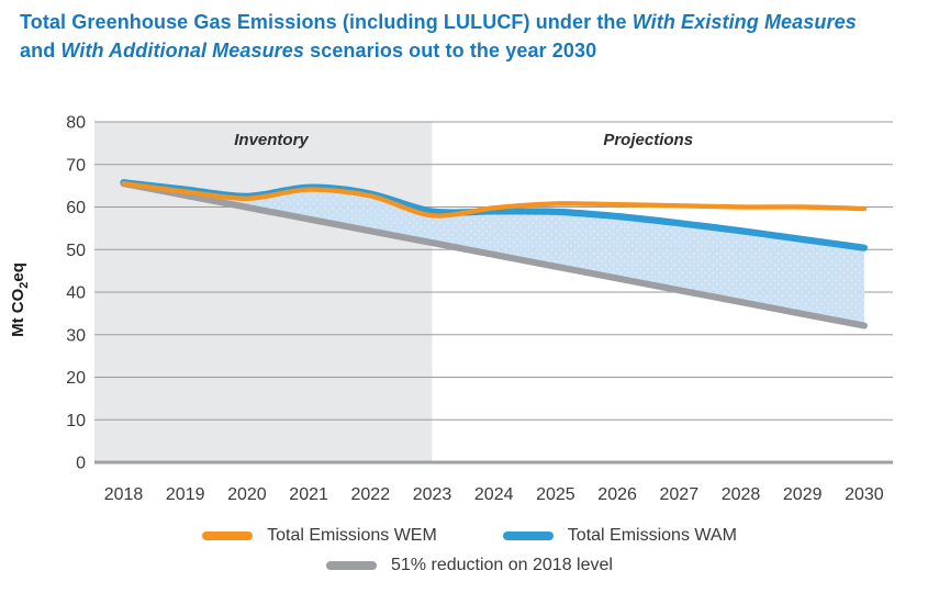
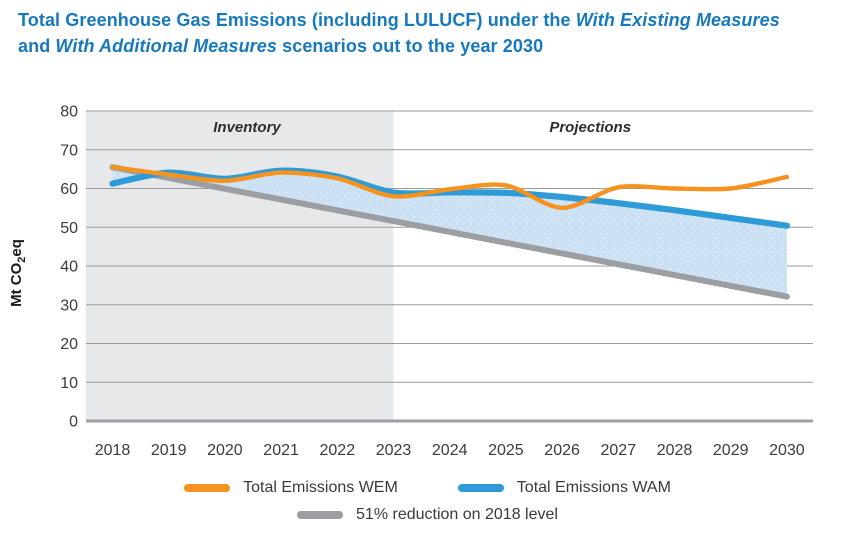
Total Emissions WAM/2018: 66 -> 61
Total Emissions WEM/2026: 61 -> 55
Total Emissions WEM/2030: 60 -> 63
